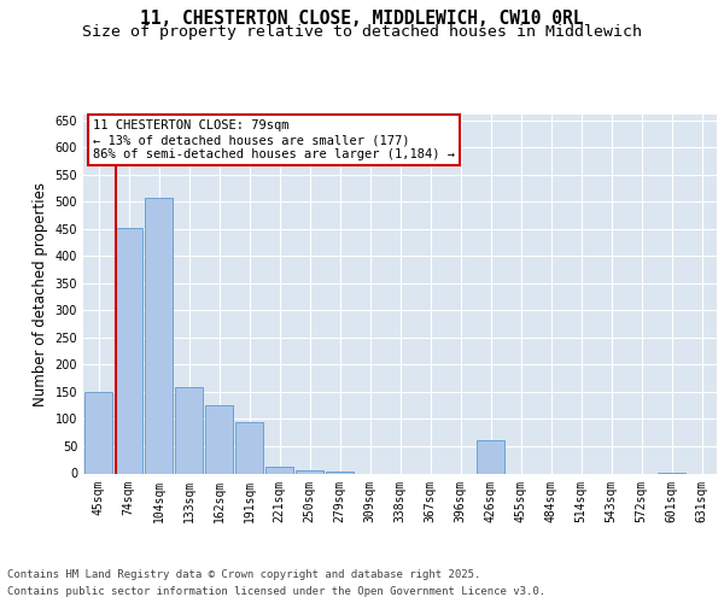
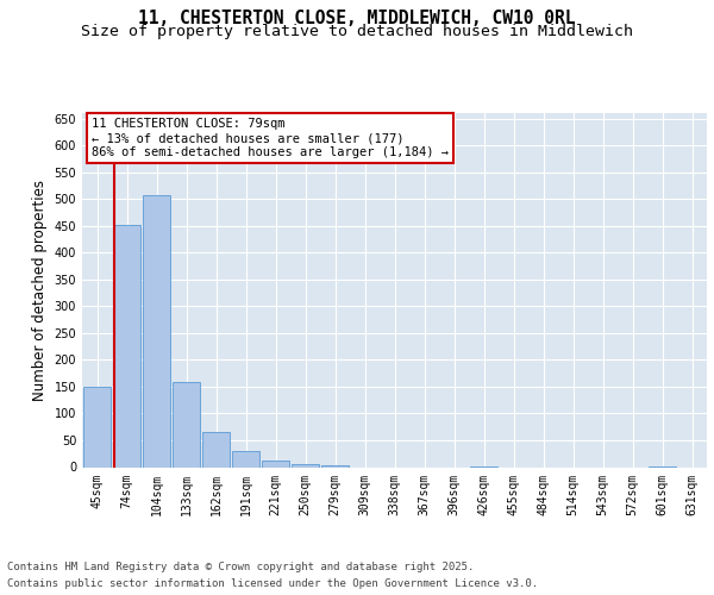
162sqm: 125 -> 65
191sqm: 95 -> 30
426sqm: 60 -> 2
